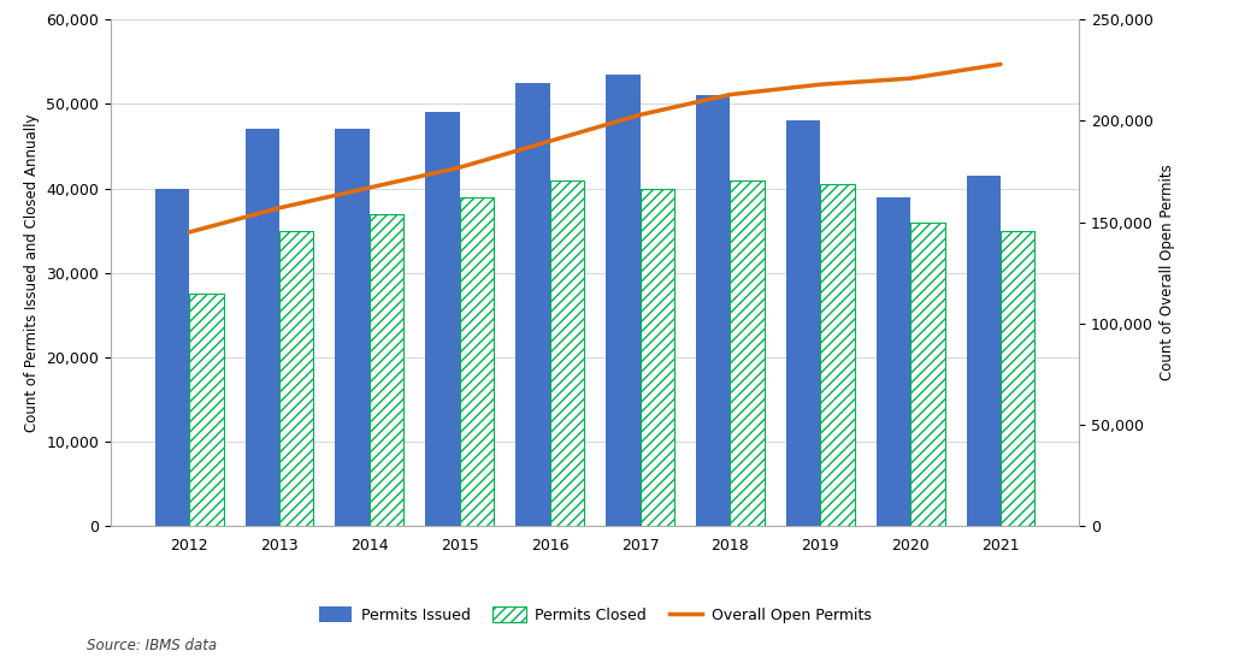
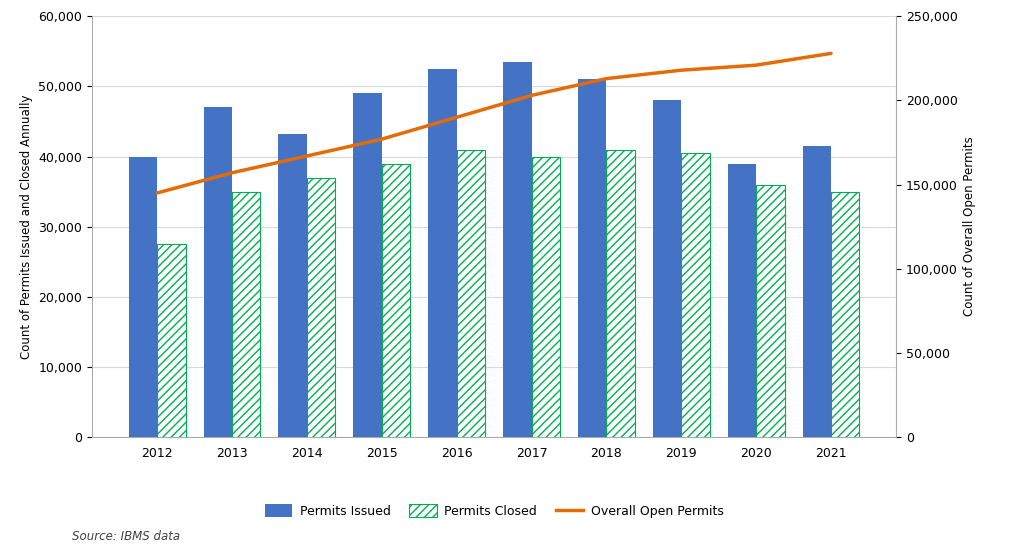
Permits Issued/2014: 47,000 -> 43,200
